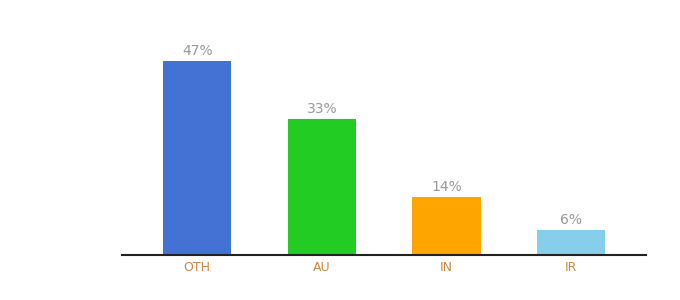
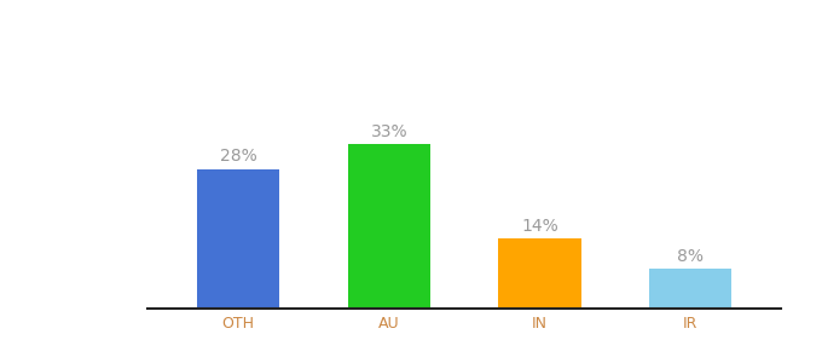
OTH: 47% -> 28%
IR: 6% -> 8%
